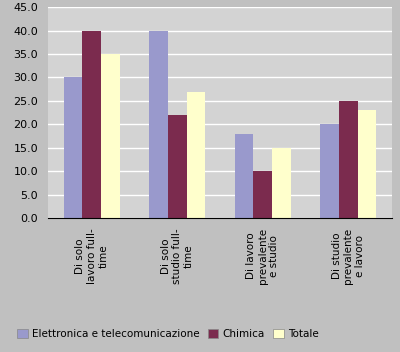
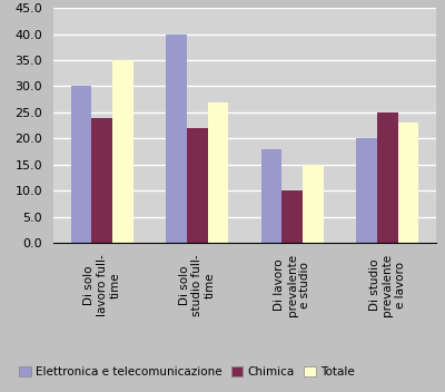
Chimica/Di solo lavoro full- time: 40 -> 24
